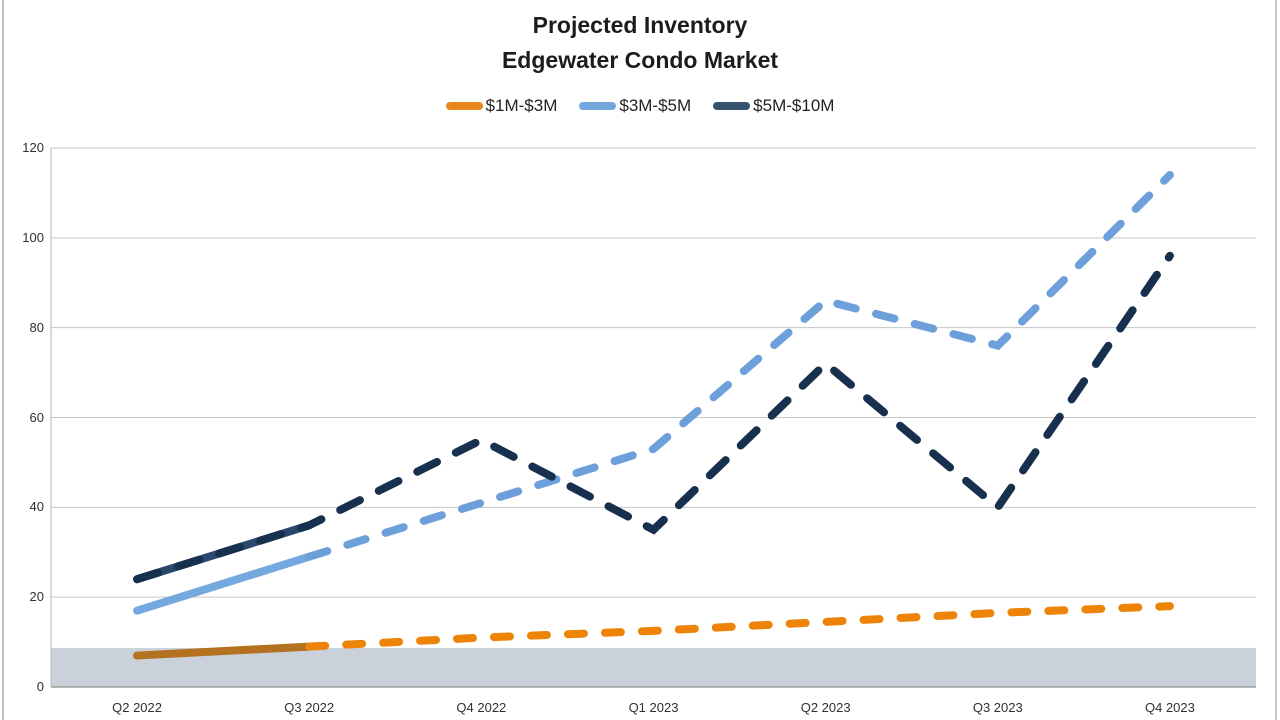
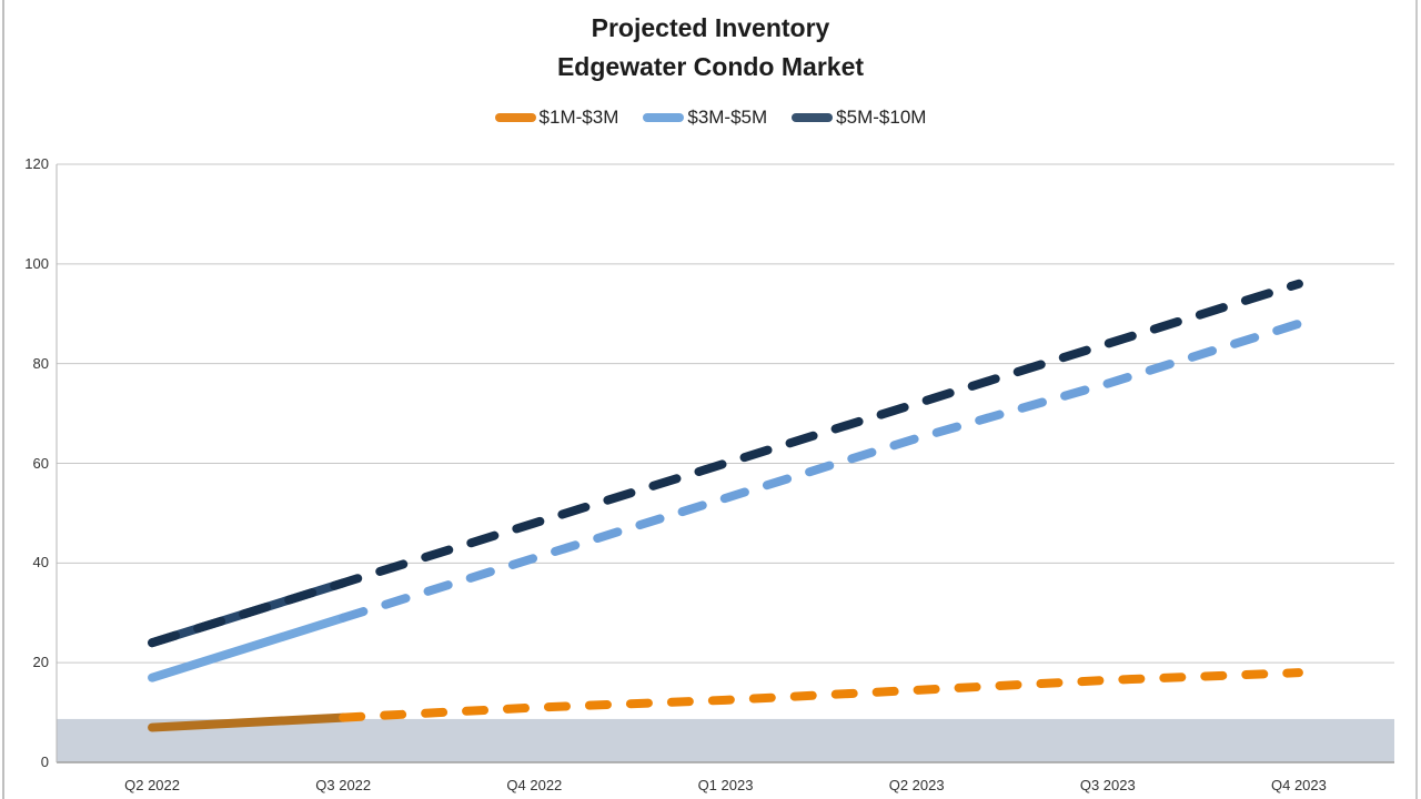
$5M-$10M/Q4 2022: 55 -> 48
$5M-$10M/Q1 2023: 35 -> 60
$3M-$5M/Q2 2023: 86 -> 65
$5M-$10M/Q3 2023: 40 -> 84
$3M-$5M/Q4 2023: 114 -> 88
